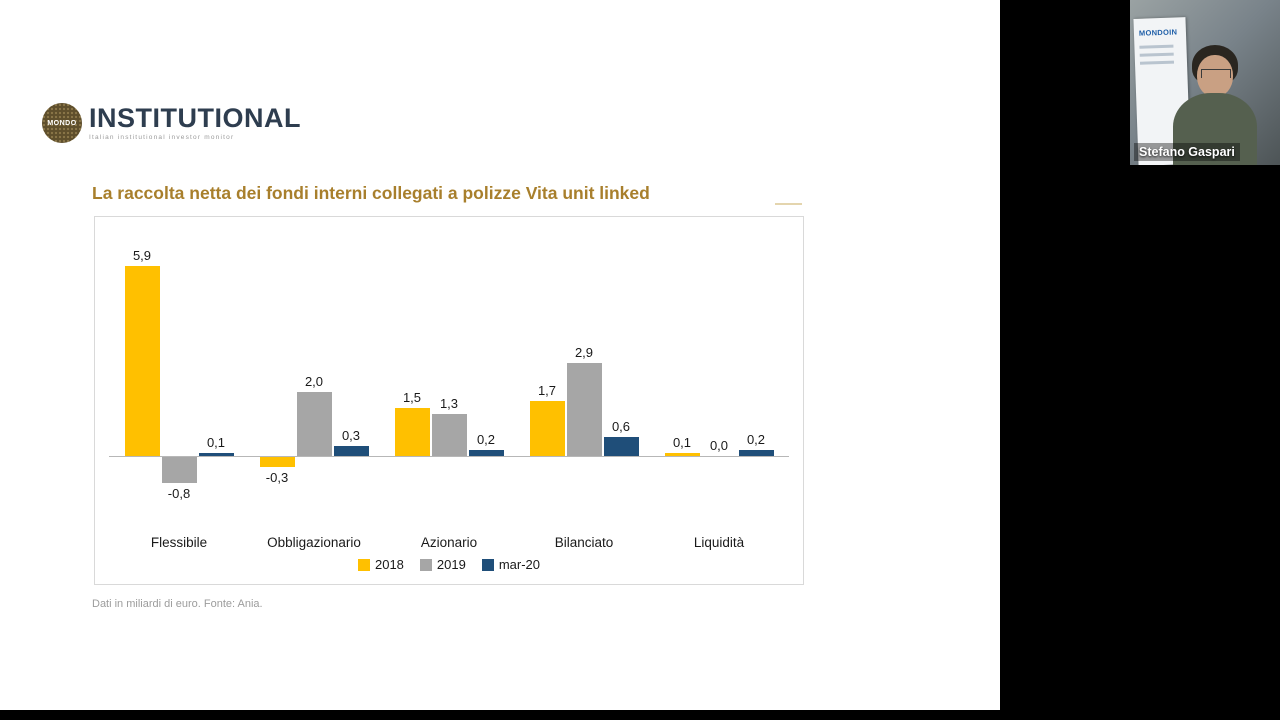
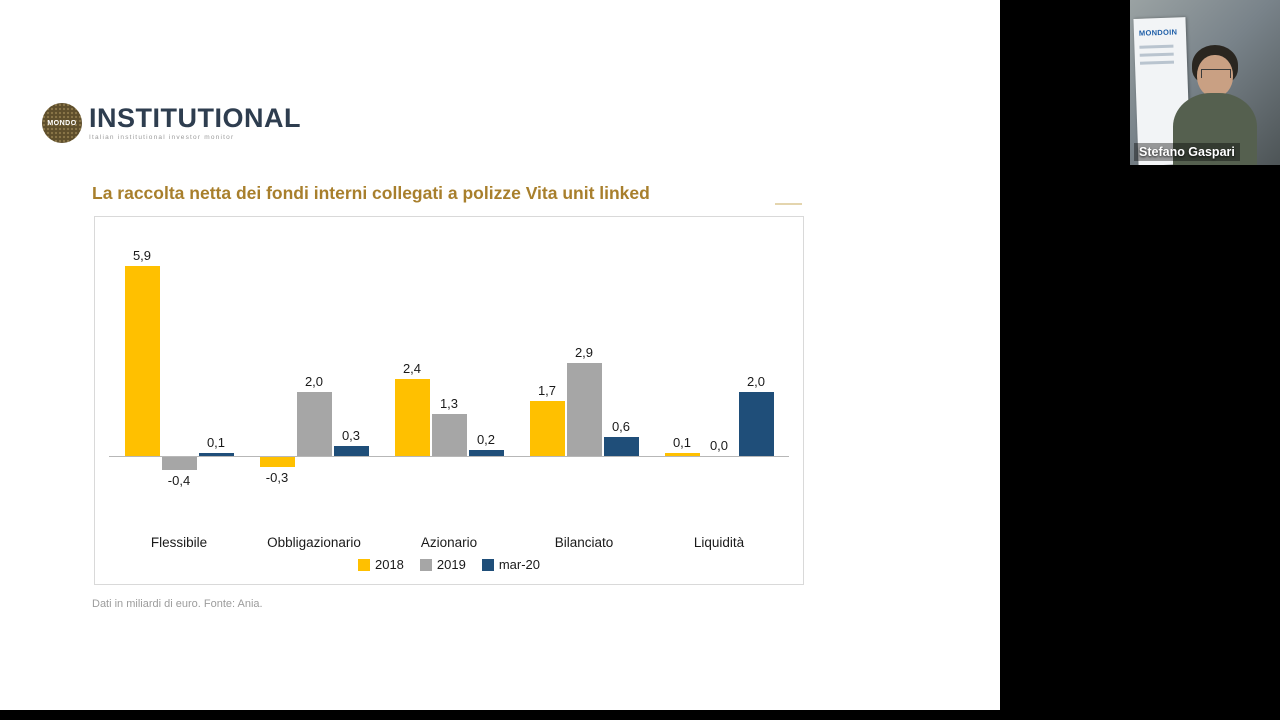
2019/Flessibile: -0,8 -> -0,4
2018/Azionario: 1,5 -> 2,4
mar-20/Liquidità: 0,2 -> 2,0
